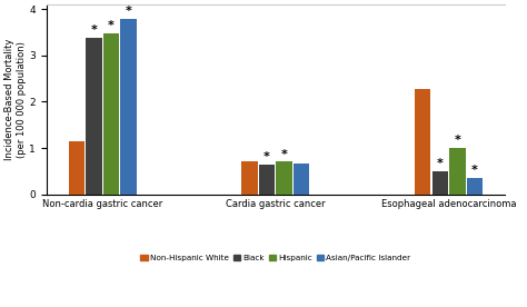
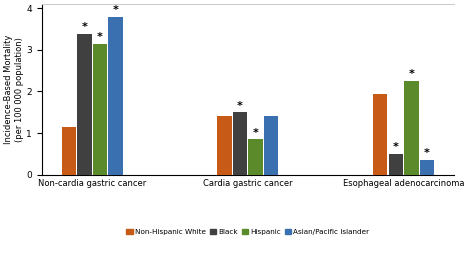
Hispanic/Non-cardia gastric cancer: 3.48 -> 3.15
Non-Hispanic White/Cardia gastric cancer: 0.72 -> 1.40
Black/Cardia gastric cancer: 0.65 -> 1.50
Hispanic/Cardia gastric cancer: 0.70 -> 0.85
Asian/Pacific Islander/Cardia gastric cancer: 0.67 -> 1.40
Non-Hispanic White/Esophageal adenocarcinoma: 2.28 -> 1.95
Hispanic/Esophageal adenocarcinoma: 1.00 -> 2.25
